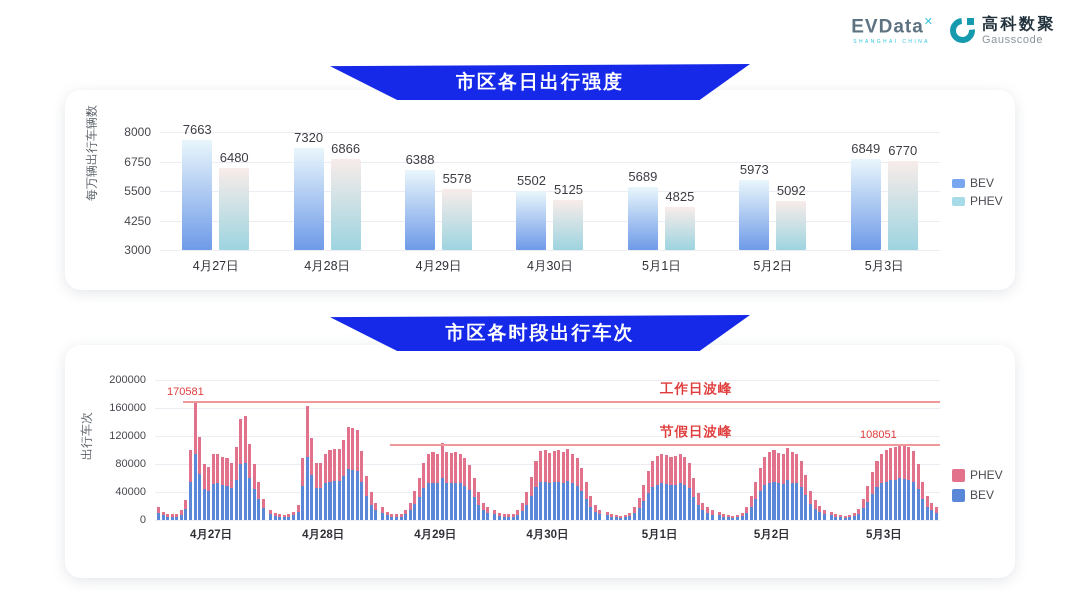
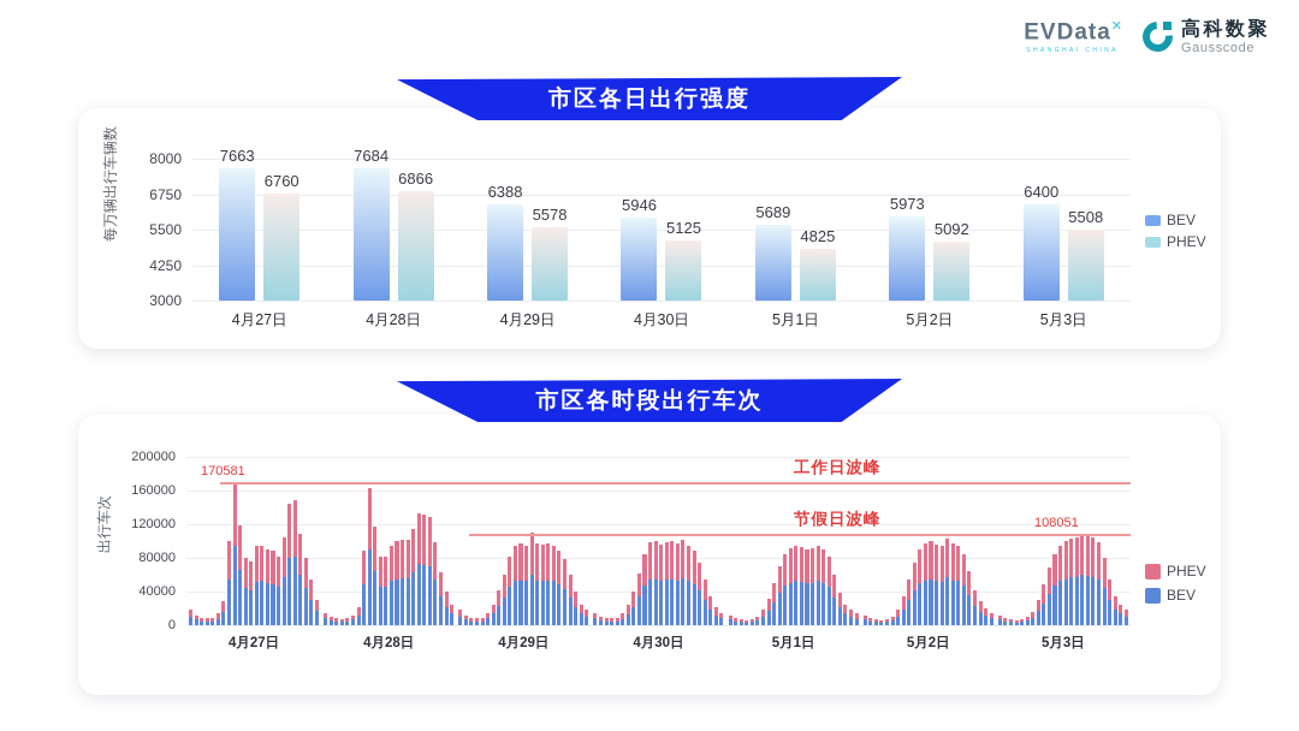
市区各日出行强度/PHEV/4月27日: 6480 -> 6760
市区各日出行强度/BEV/4月28日: 7320 -> 7684
市区各日出行强度/BEV/4月30日: 5502 -> 5946
市区各日出行强度/BEV/5月3日: 6849 -> 6400
市区各日出行强度/PHEV/5月3日: 6770 -> 5508
